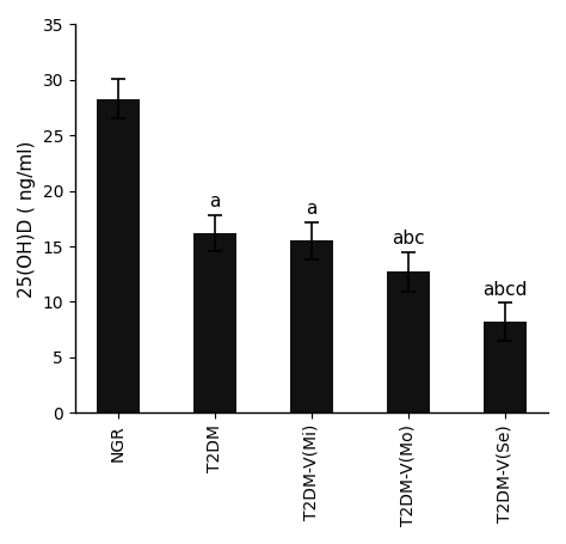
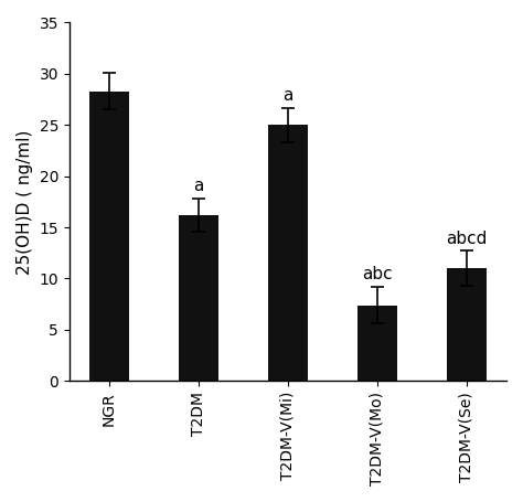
T2DM-V(Mi): 15.5 -> 25.0
T2DM-V(Mo): 12.7 -> 7.4
T2DM-V(Se): 8.2 -> 11.0
